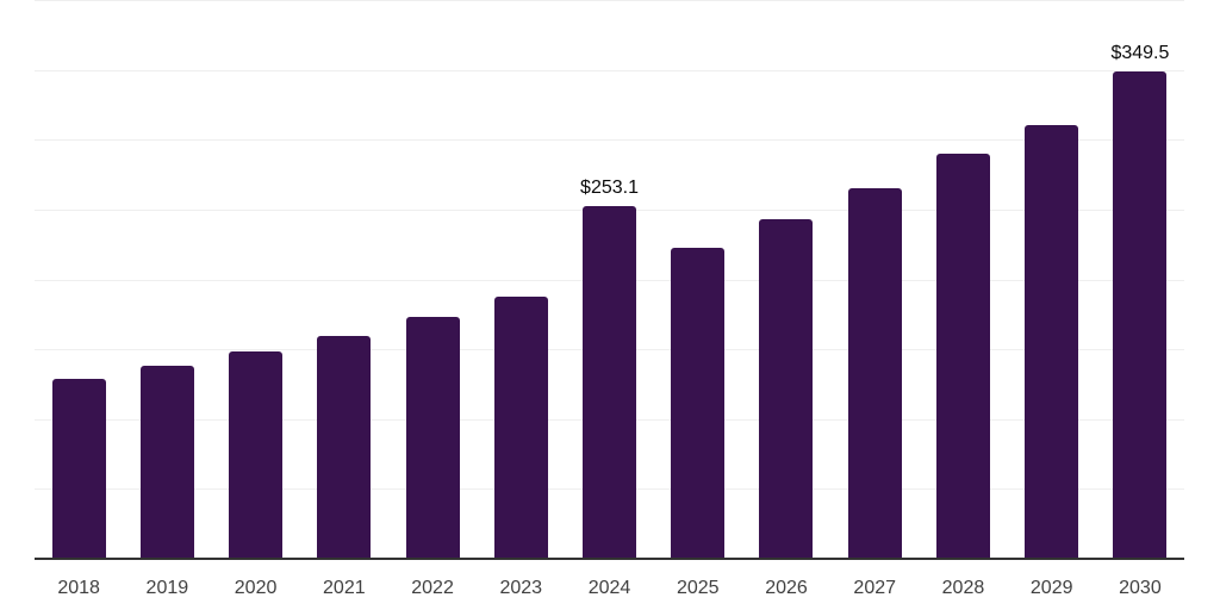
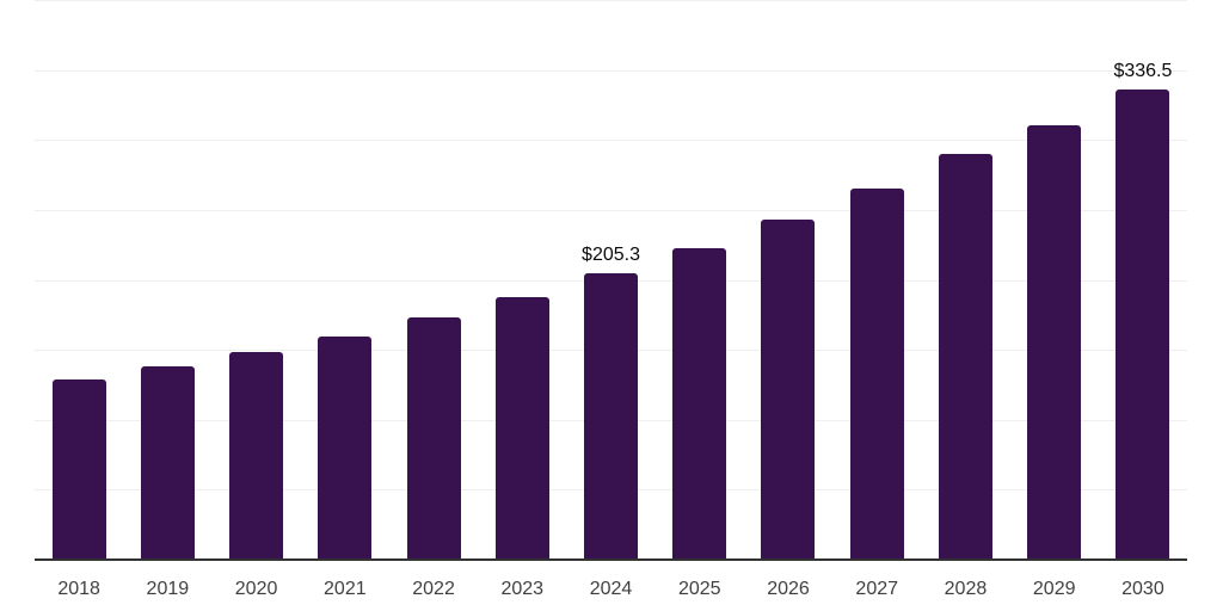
2024: $253.1 -> $205.3
2030: $349.5 -> $336.5
